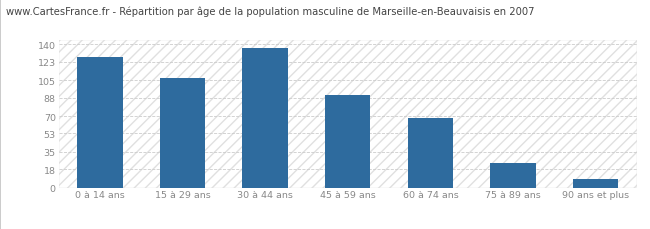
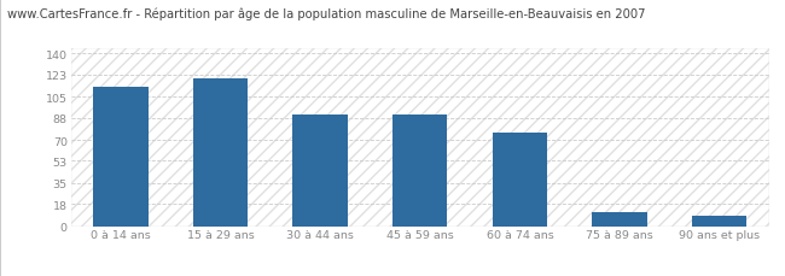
0 à 14 ans: 128 -> 113
15 à 29 ans: 107 -> 120
30 à 44 ans: 137 -> 91
60 à 74 ans: 68 -> 76
75 à 89 ans: 24 -> 11
